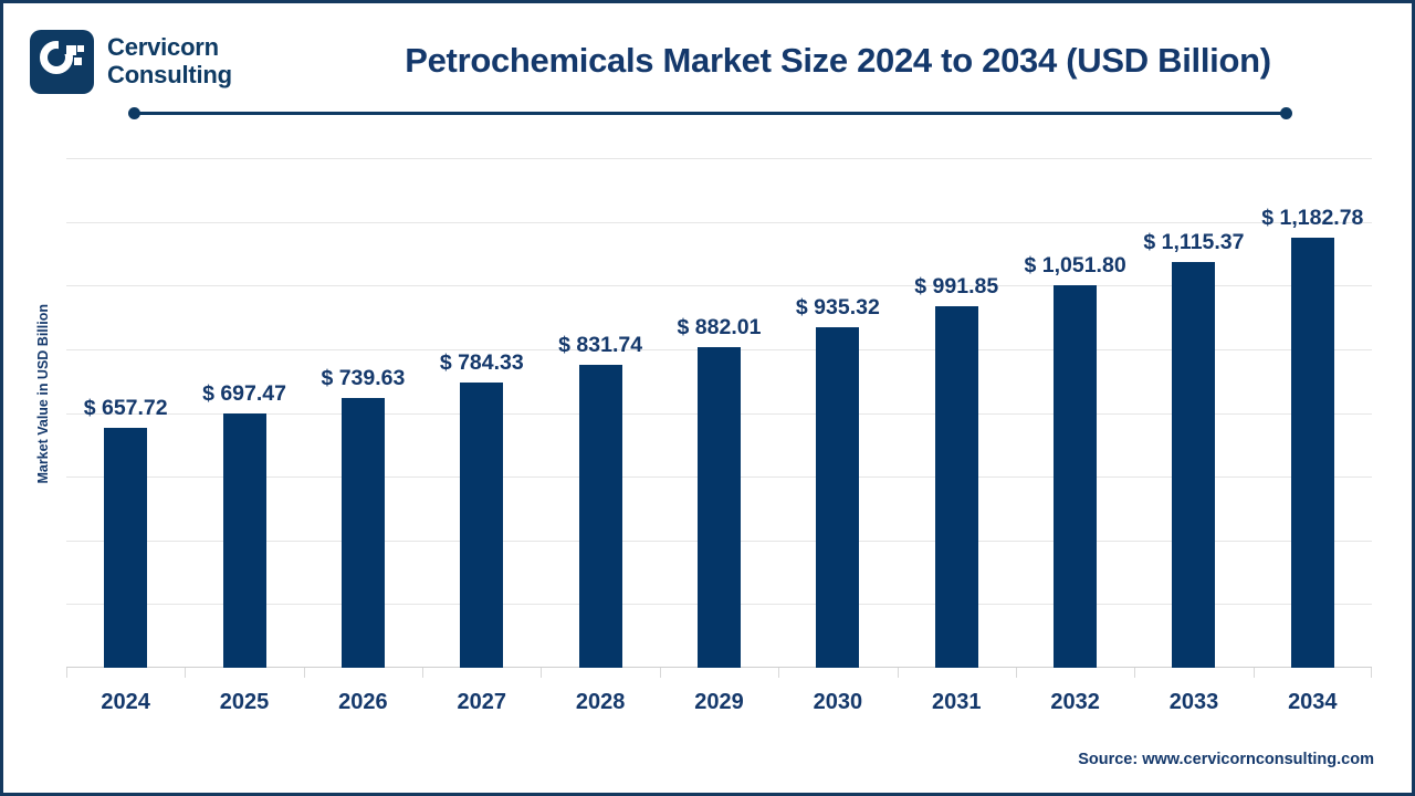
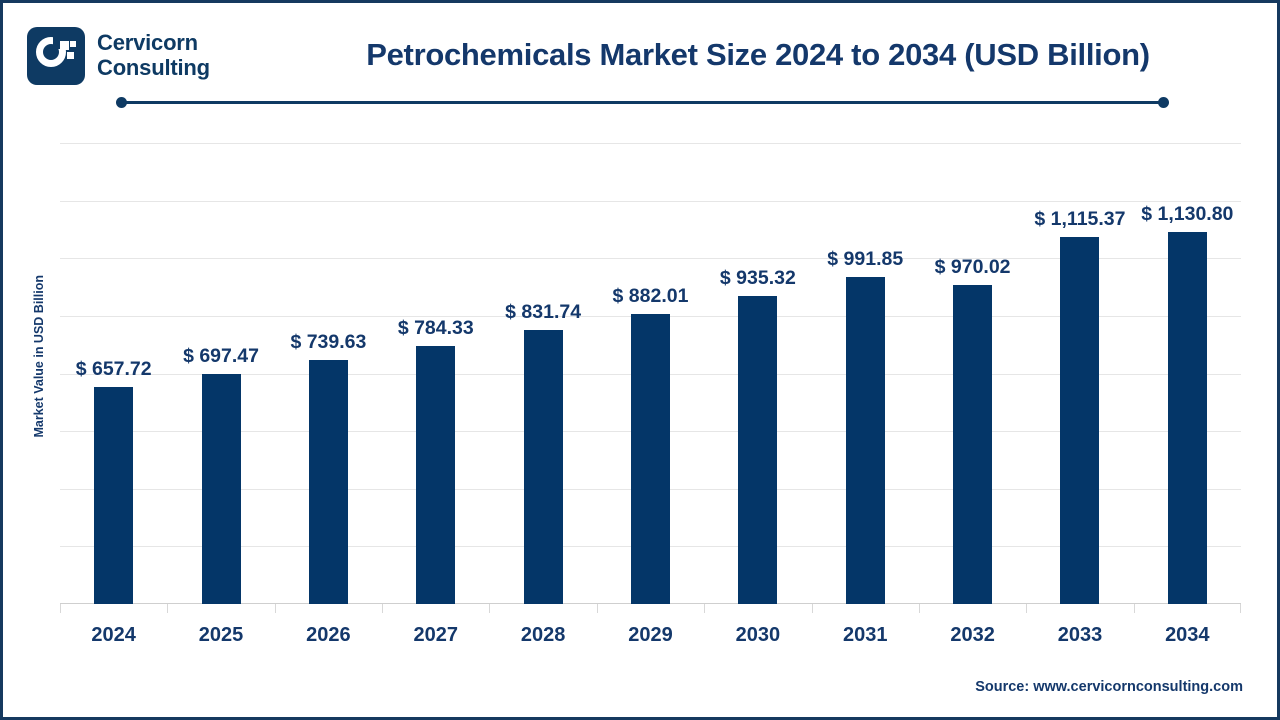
2032: 1,051.80 -> 970.02
2034: 1,182.78 -> 1,130.80
